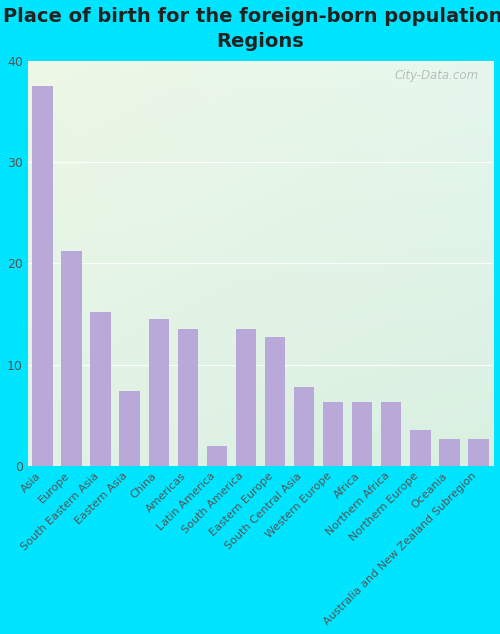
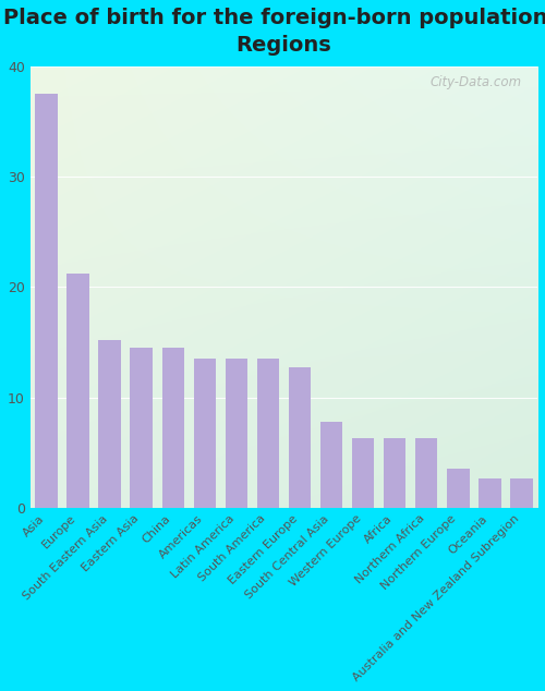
Eastern Asia: 7.4 -> 14.5
Latin America: 2.0 -> 13.5
